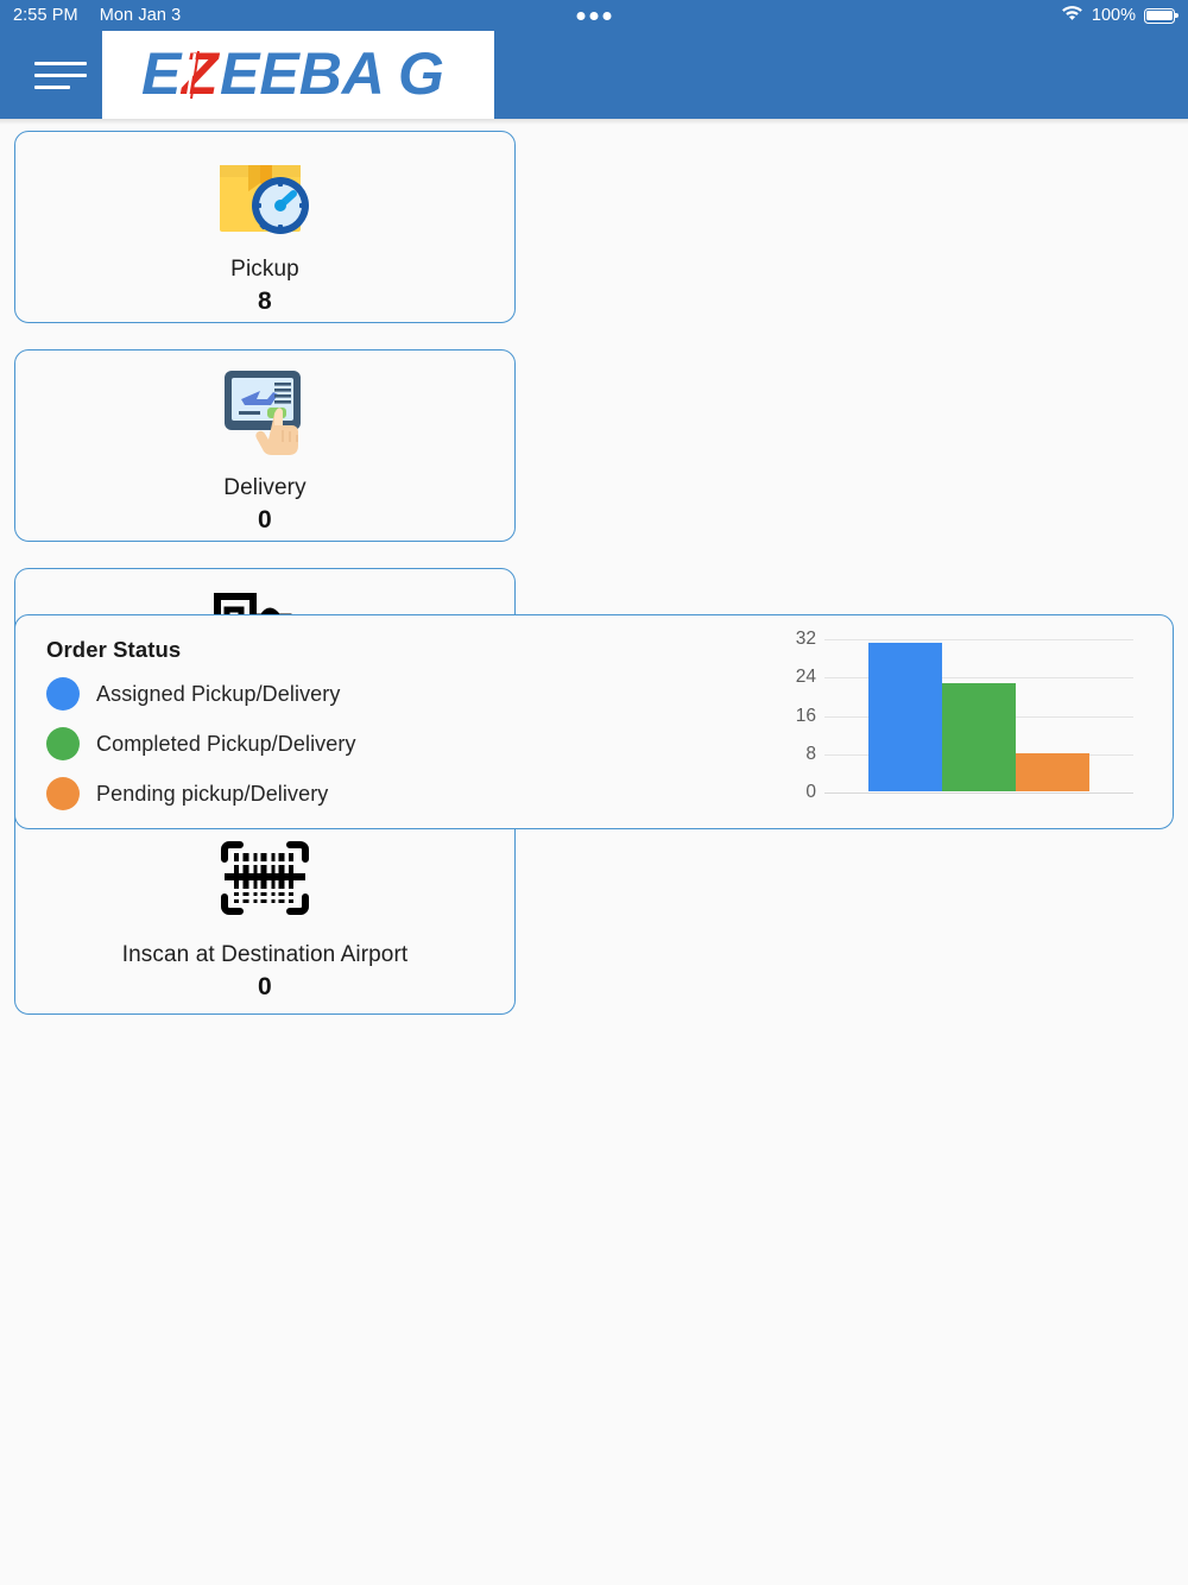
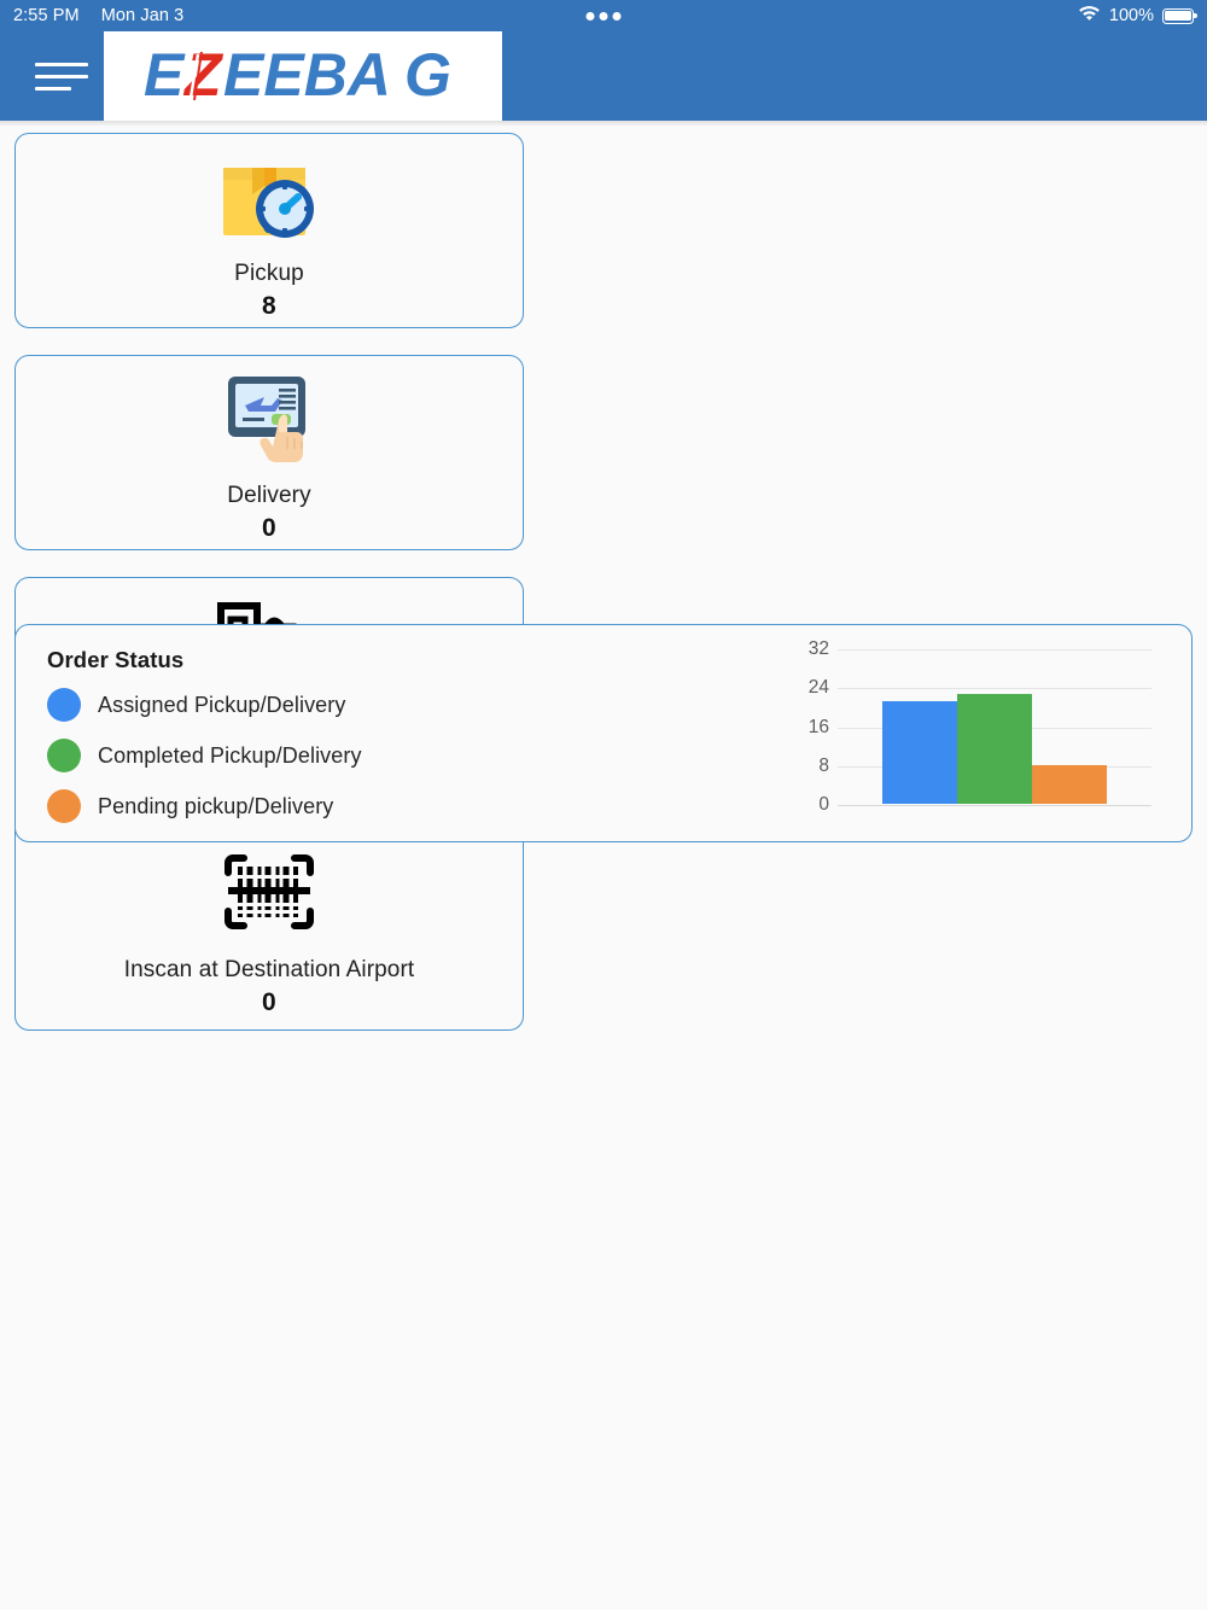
Assigned Pickup/Delivery: 31 -> 21
